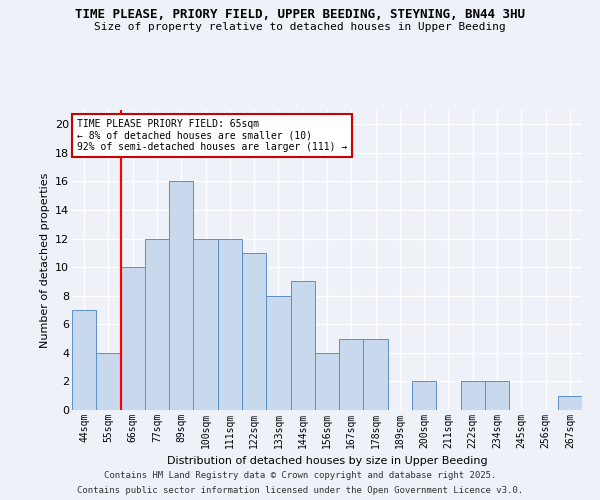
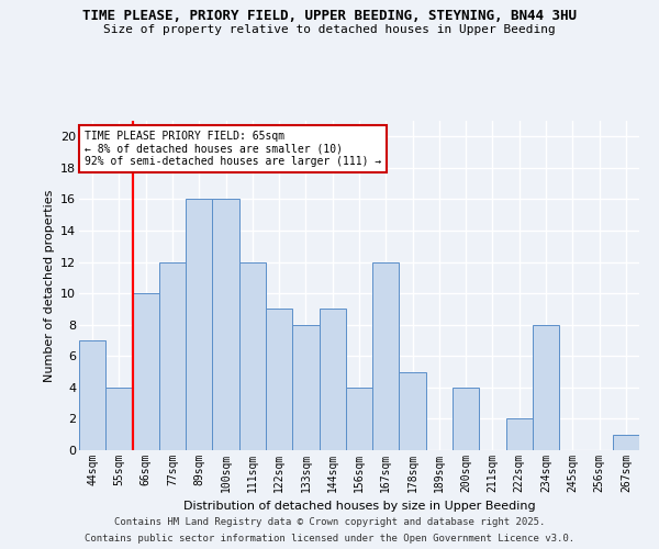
100sqm: 12 -> 16
122sqm: 11 -> 9
167sqm: 5 -> 12
200sqm: 2 -> 4
234sqm: 2 -> 8
